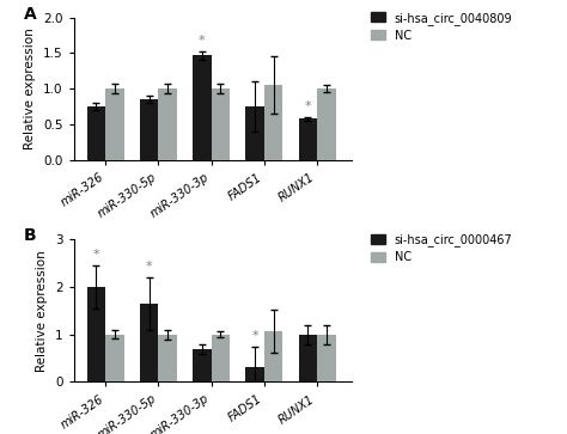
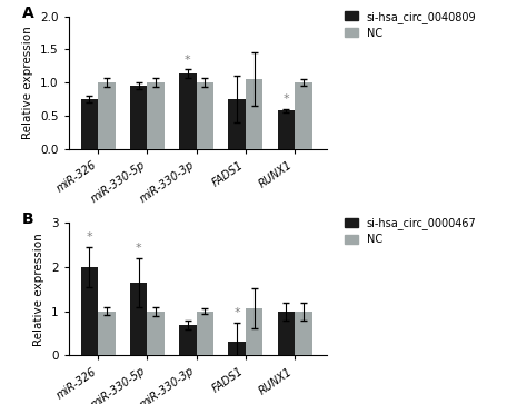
si-hsa_circ_0040809/miR-330-5p: 0.85 -> 0.96
si-hsa_circ_0040809/miR-330-3p: 1.47 -> 1.14
